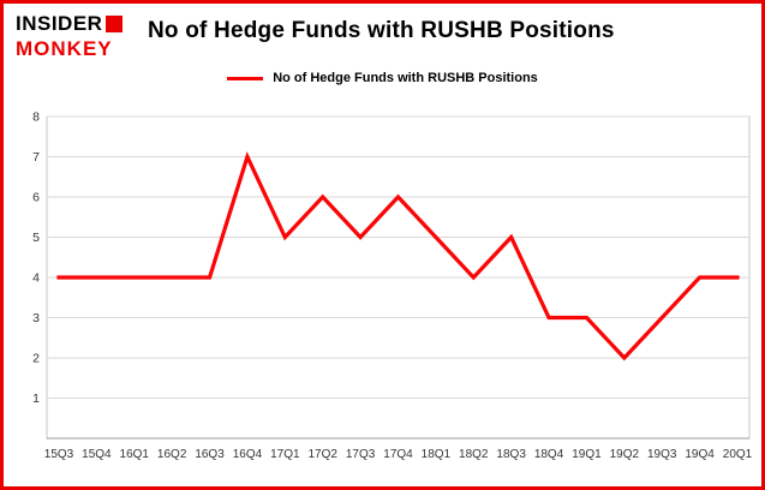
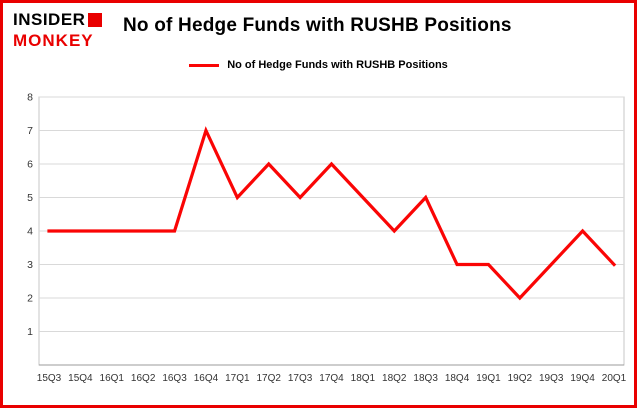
20Q1: 4 -> 3
